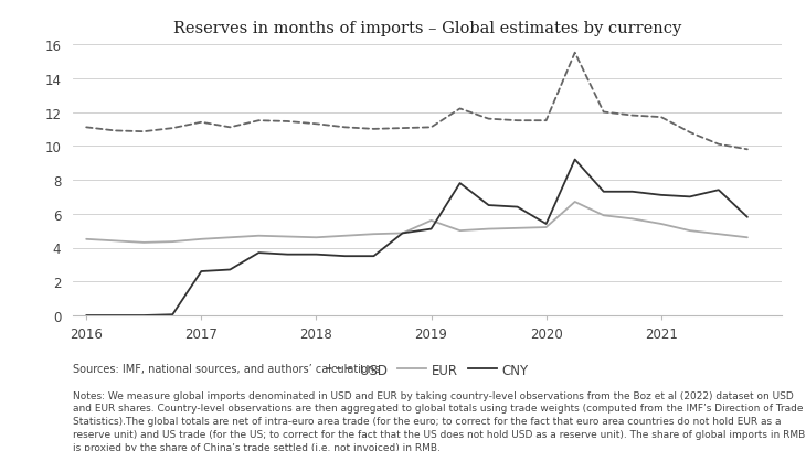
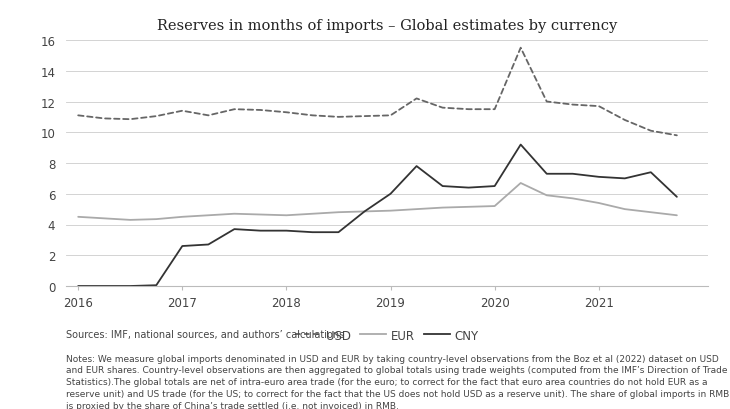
EUR/2019: 5.6 -> 4.9
CNY/2019: 5.1 -> 6.0
CNY/2020: 5.4 -> 6.5
